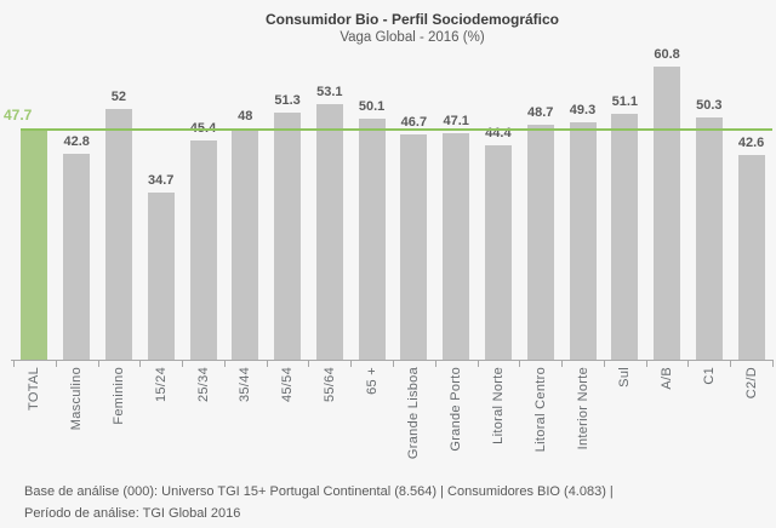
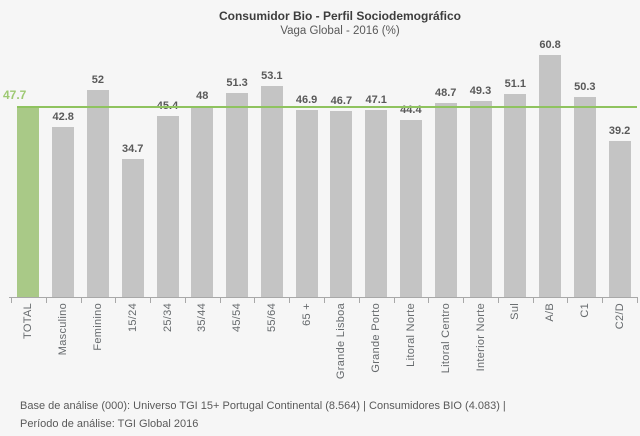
65 +: 50.1 -> 46.9
C2/D: 42.6 -> 39.2
